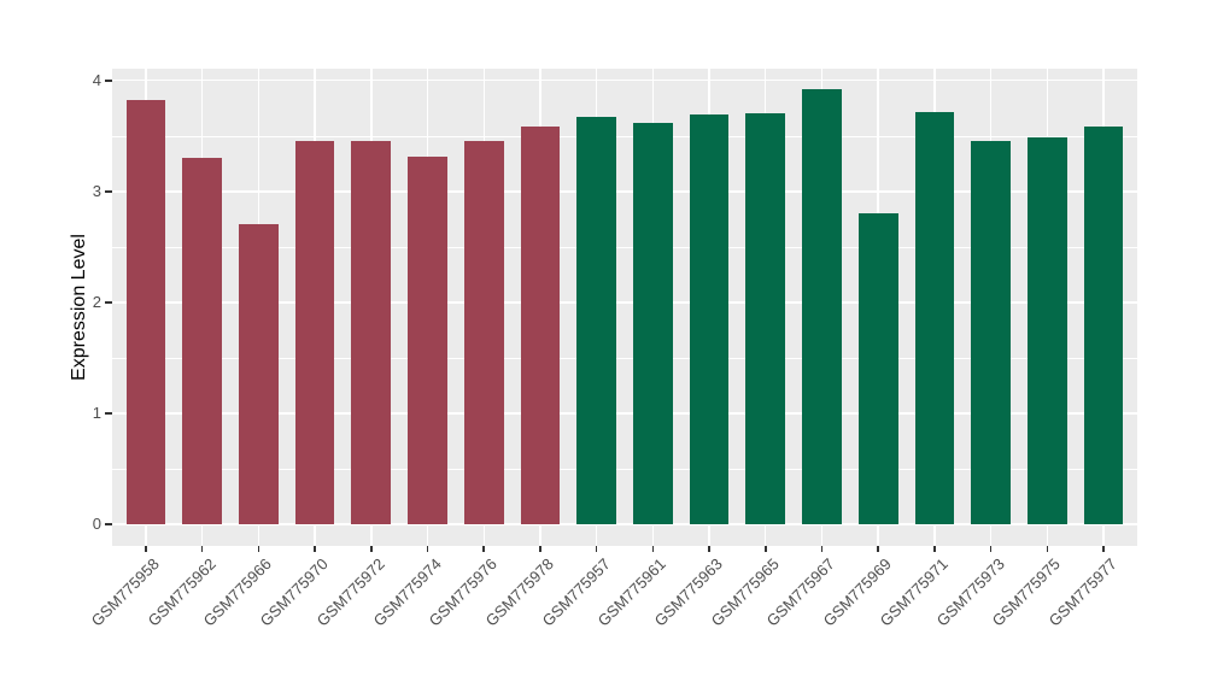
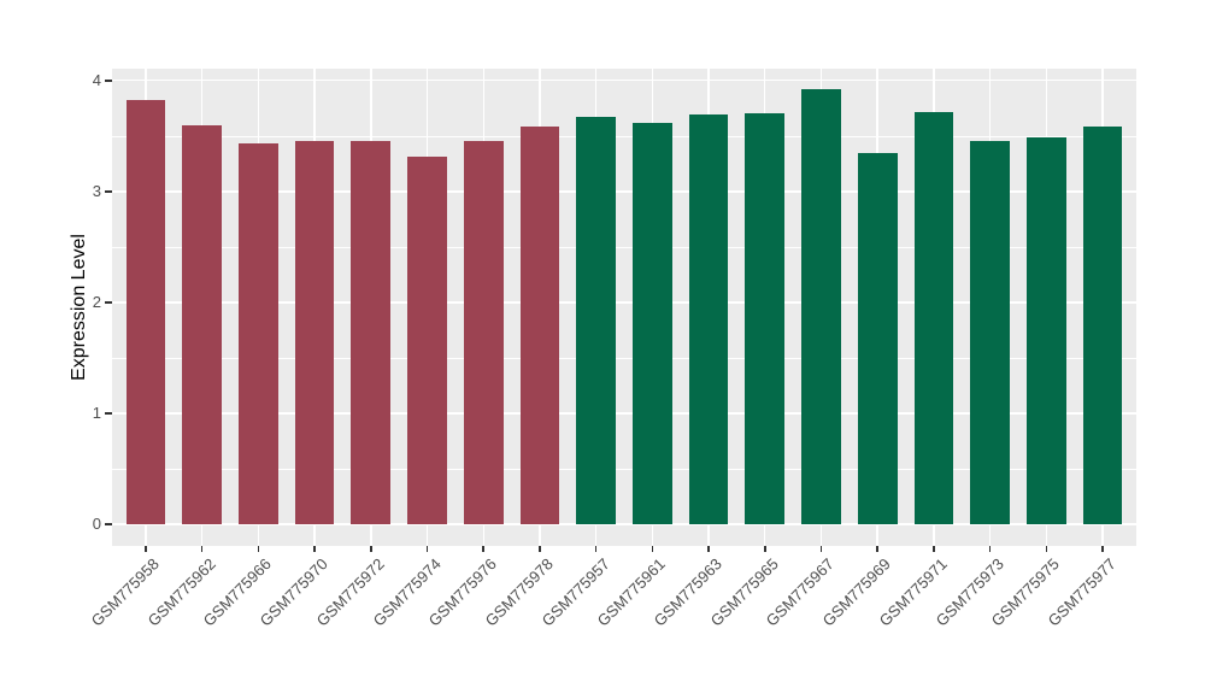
GSM775962: 3.3 -> 3.6
GSM775966: 2.7 -> 3.4
GSM775969: 2.8 -> 3.4
